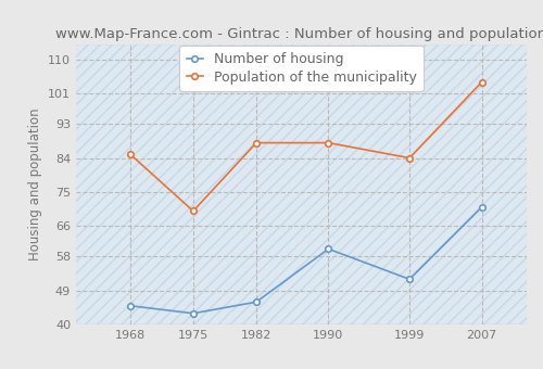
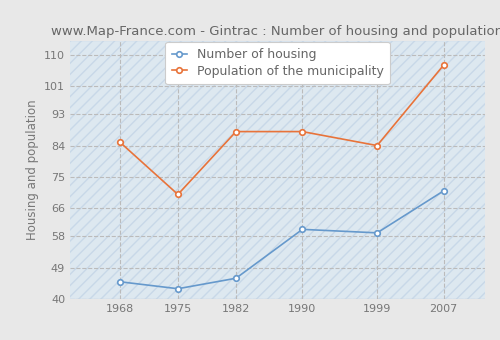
Number of housing/1999: 52 -> 59
Population of the municipality/2007: 104 -> 107
